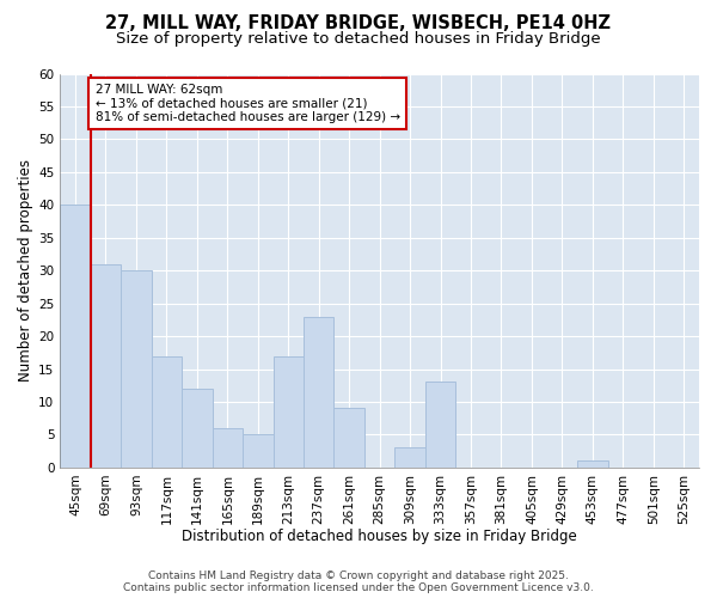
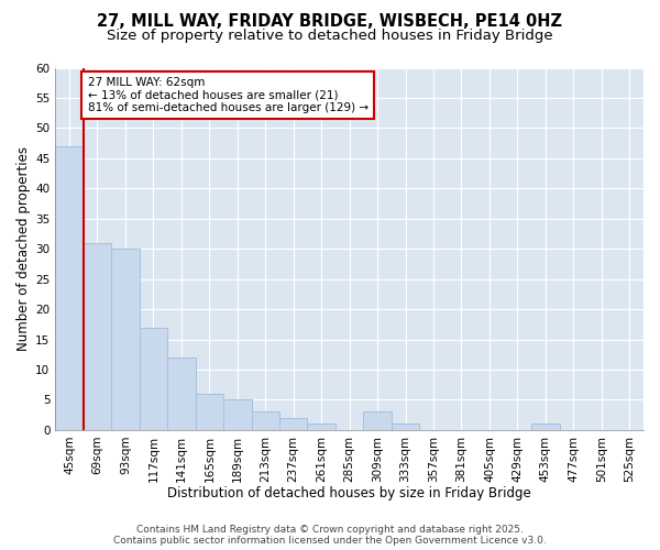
45sqm: 40 -> 47
213sqm: 17 -> 3
237sqm: 23 -> 2
261sqm: 9 -> 1
333sqm: 13 -> 1
